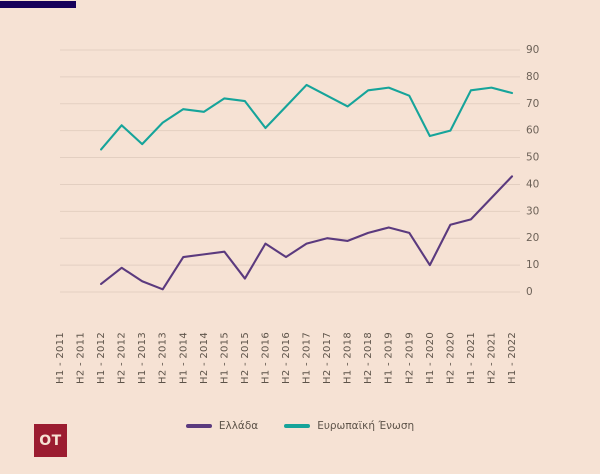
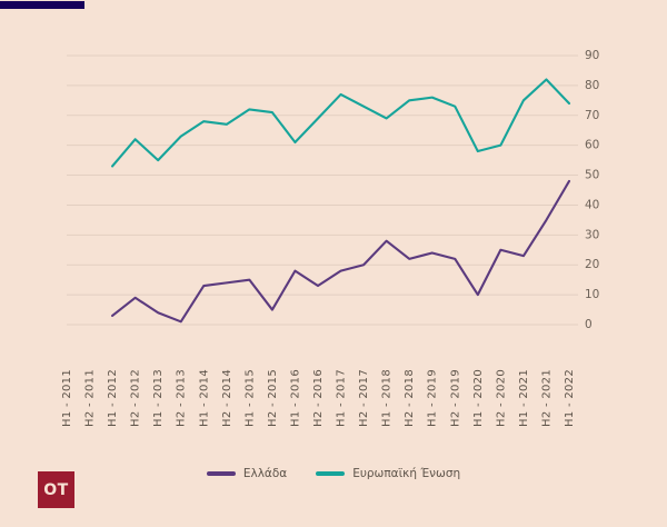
Ελλάδα/H1 - 2018: 19 -> 28
Ελλάδα/H1 - 2021: 27 -> 23
Ευρωπαϊκή Ένωση/H2 - 2021: 76 -> 82
Ελλάδα/H1 - 2022: 43 -> 48
